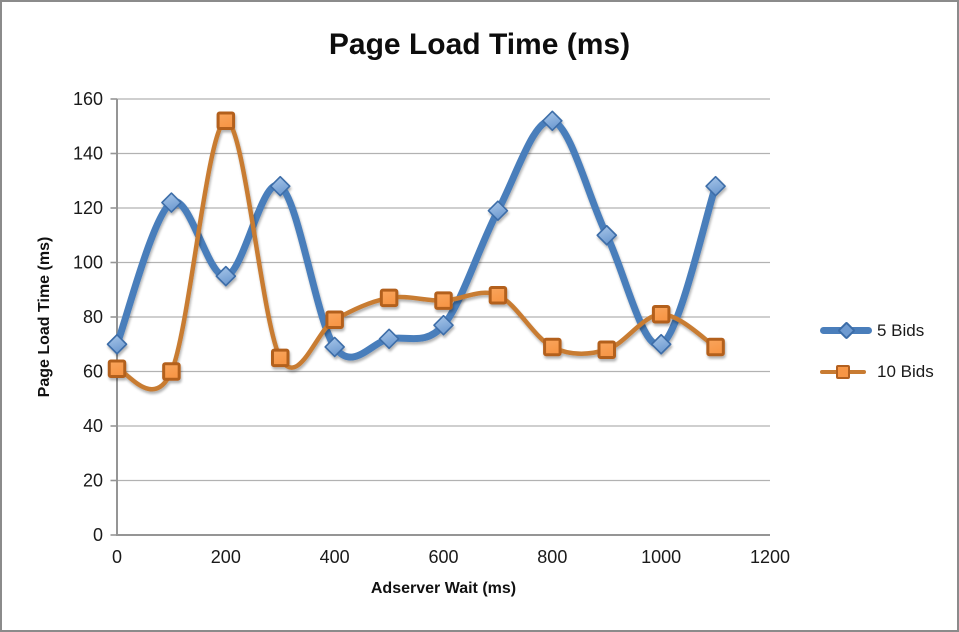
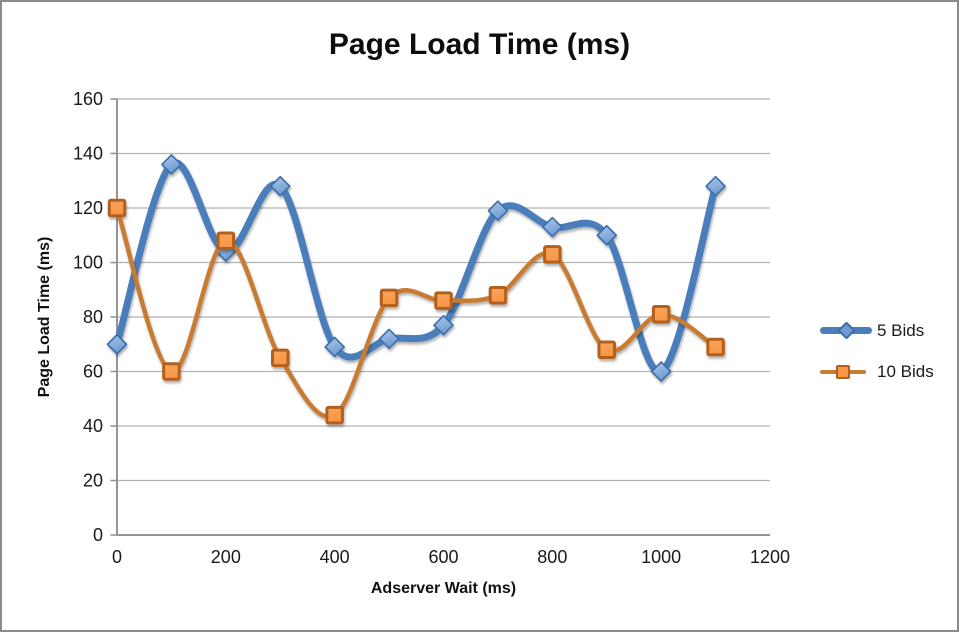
10 Bids/0: 61 -> 120
5 Bids/100: 122 -> 136
5 Bids/200: 95 -> 104
10 Bids/200: 152 -> 108
10 Bids/400: 79 -> 44
5 Bids/800: 152 -> 113
10 Bids/800: 69 -> 103
5 Bids/1000: 70 -> 60
